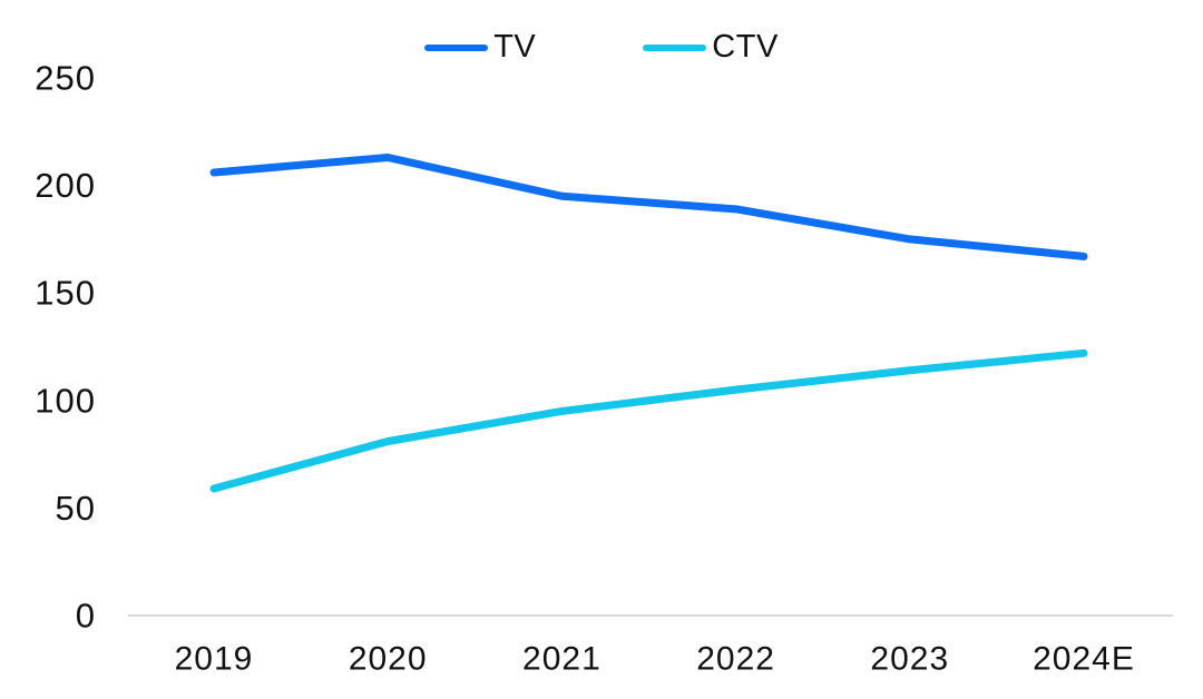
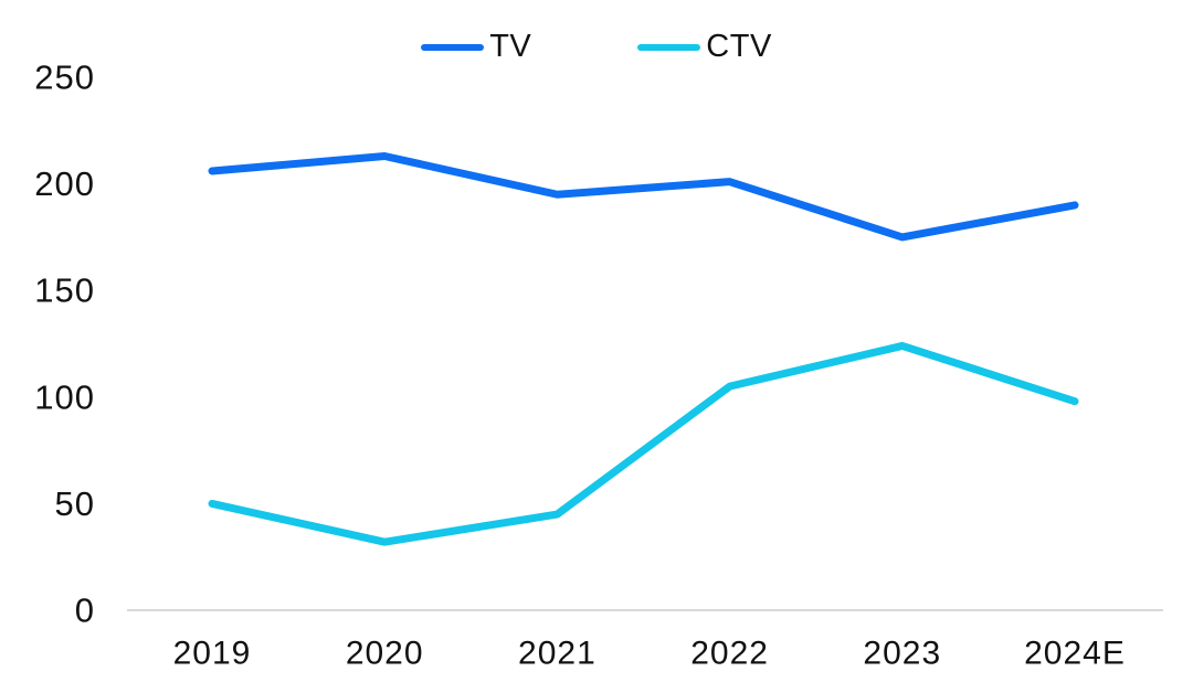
CTV/2019: 59 -> 50
CTV/2020: 81 -> 32
CTV/2021: 95 -> 45
TV/2022: 189 -> 201
CTV/2023: 114 -> 124
TV/2024E: 167 -> 190
CTV/2024E: 122 -> 98
